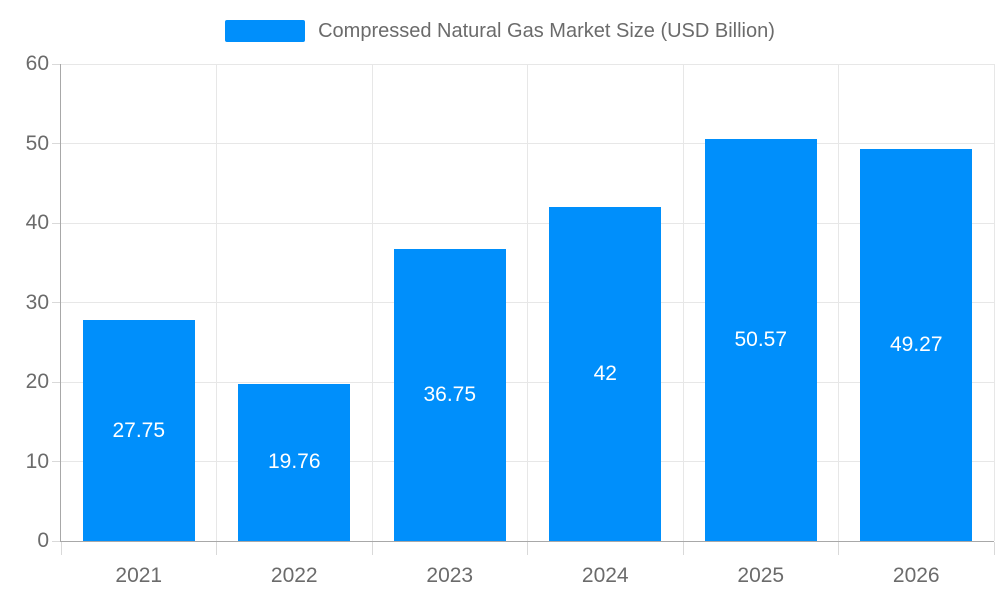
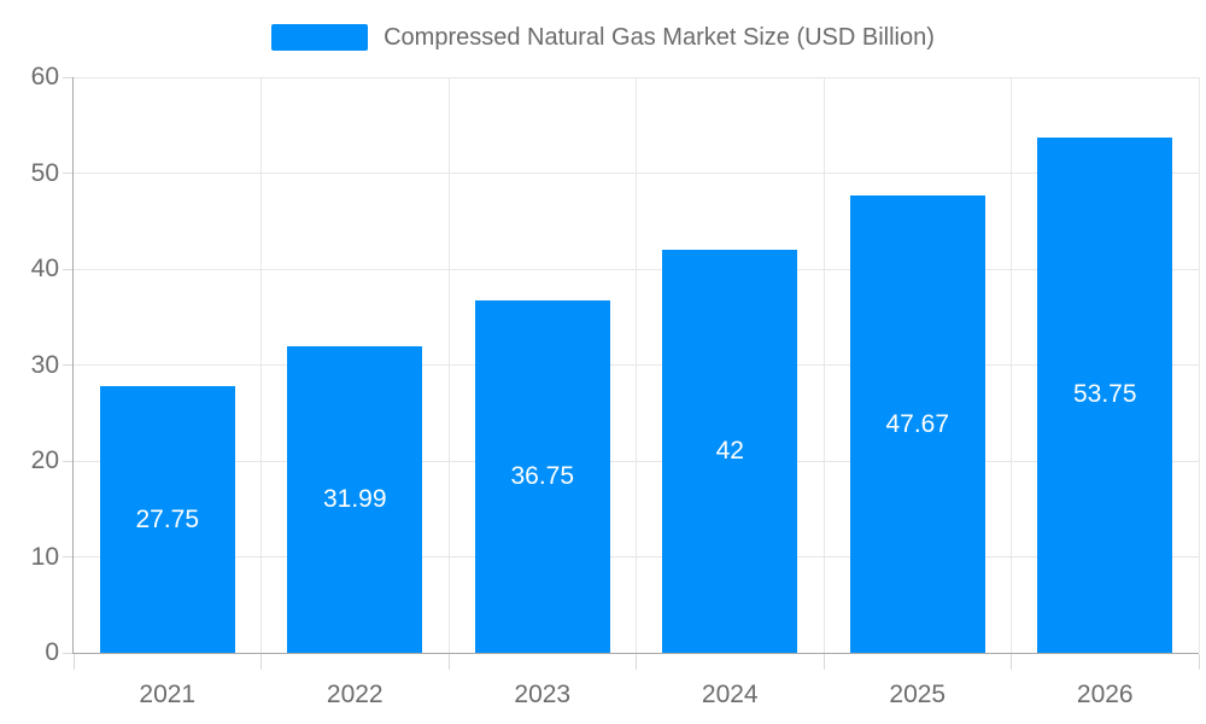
2022: 19.76 -> 31.99
2025: 50.57 -> 47.67
2026: 49.27 -> 53.75
